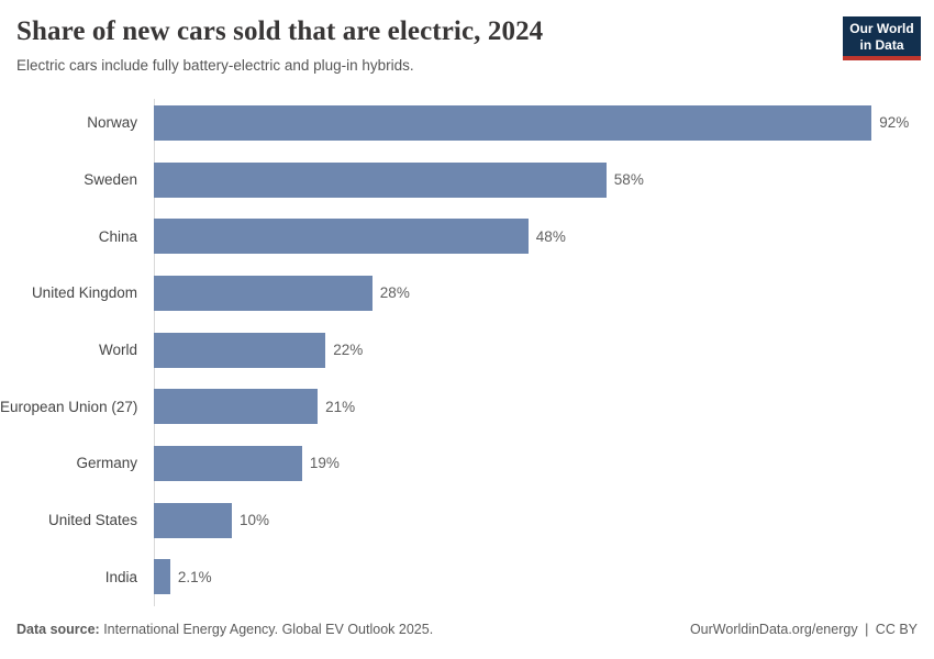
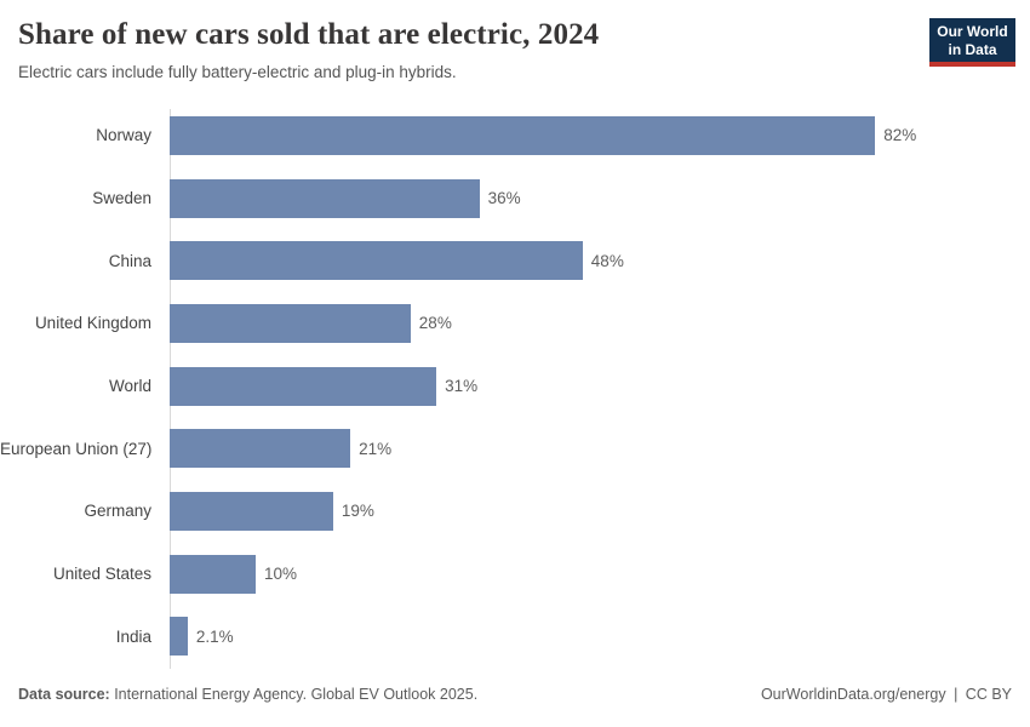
Norway: 92% -> 82%
Sweden: 58% -> 36%
World: 22% -> 31%
